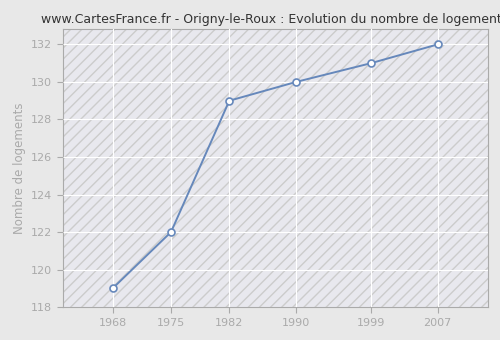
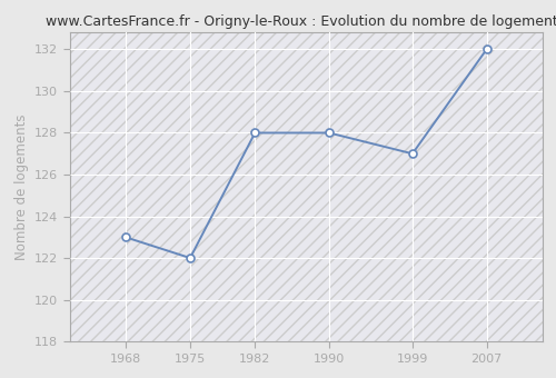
1968: 119 -> 123
1982: 129 -> 128
1990: 130 -> 128
1999: 131 -> 127
